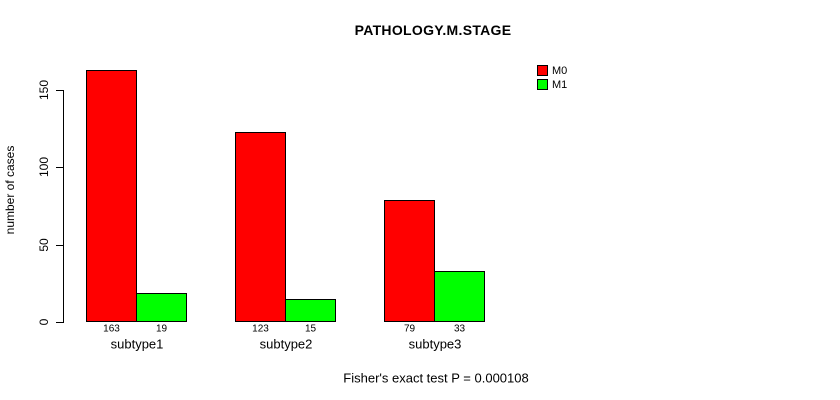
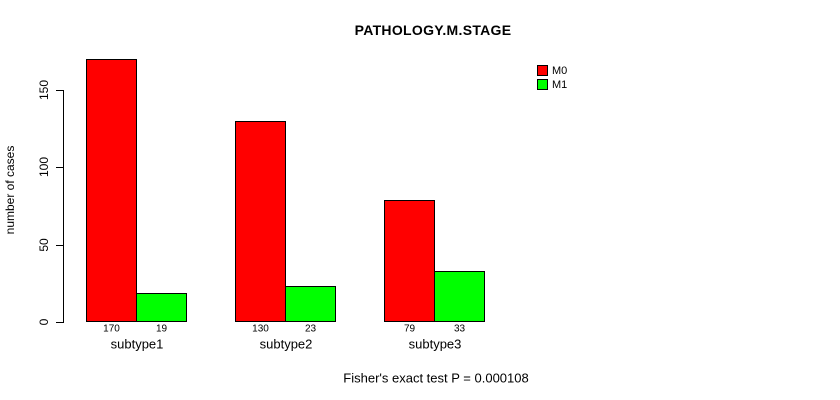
M0/subtype1: 163 -> 170
M0/subtype2: 123 -> 130
M1/subtype2: 15 -> 23
